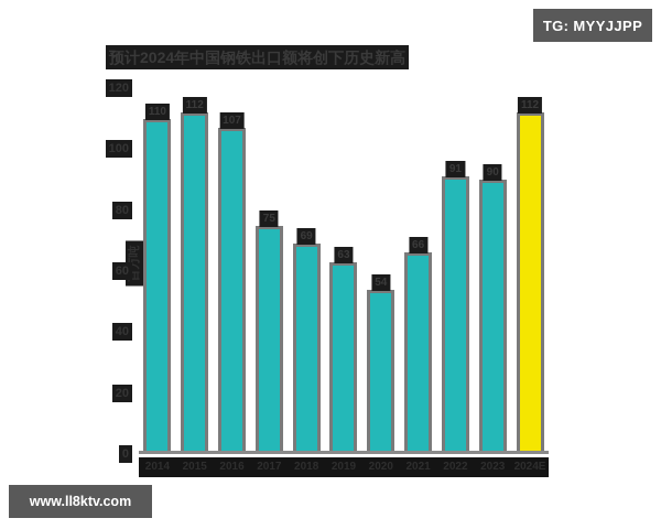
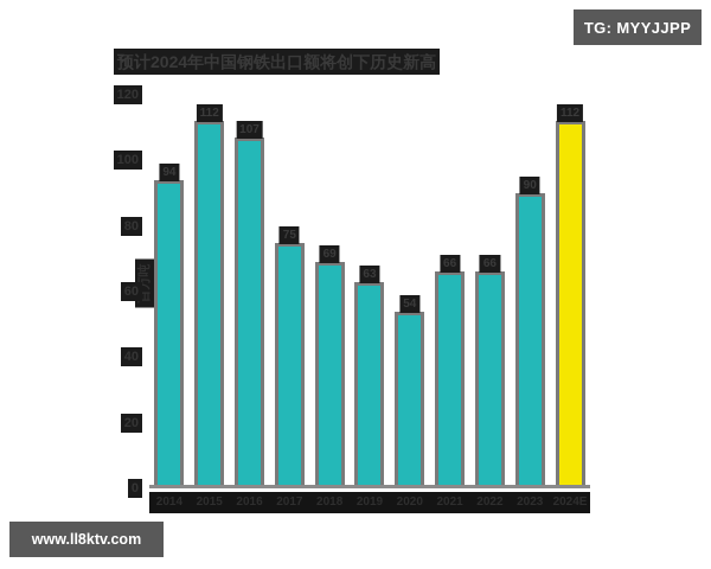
2014: 110 -> 94
2022: 91 -> 66
